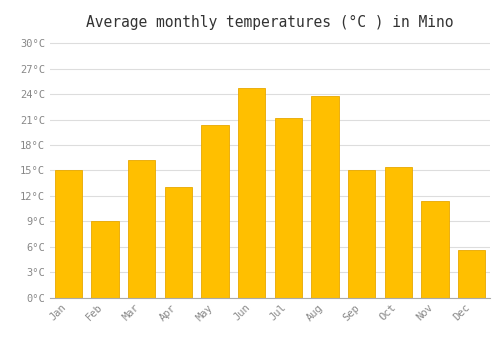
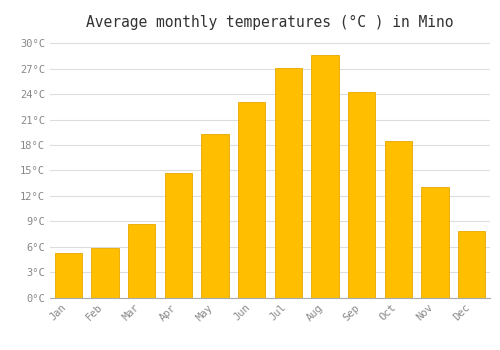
Jan: 15.0°C -> 5.2°C
Feb: 9.0°C -> 5.9°C
Mar: 16.2°C -> 8.7°C
Apr: 13.0°C -> 14.7°C
May: 20.4°C -> 19.3°C
Jun: 24.8°C -> 23.1°C
Jul: 21.2°C -> 27.1°C
Aug: 23.8°C -> 28.6°C
Sep: 15.0°C -> 24.3°C
Oct: 15.4°C -> 18.5°C
Nov: 11.4°C -> 13.0°C
Dec: 5.6°C -> 7.9°C
